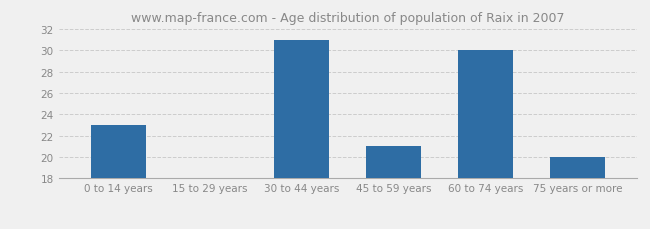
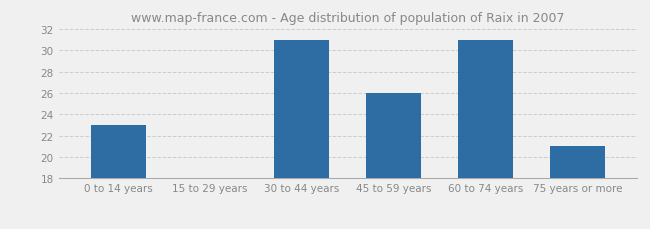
45 to 59 years: 21 -> 26
60 to 74 years: 30 -> 31
75 years or more: 20 -> 21
